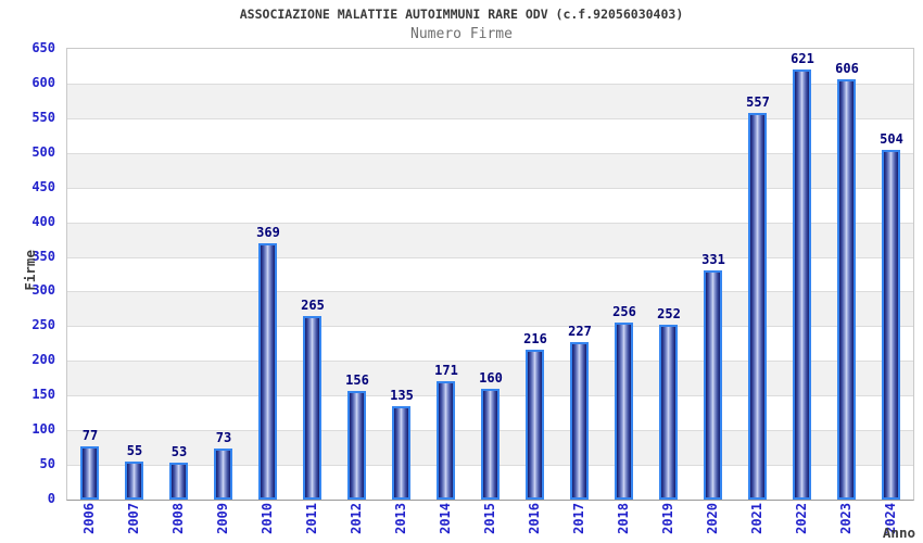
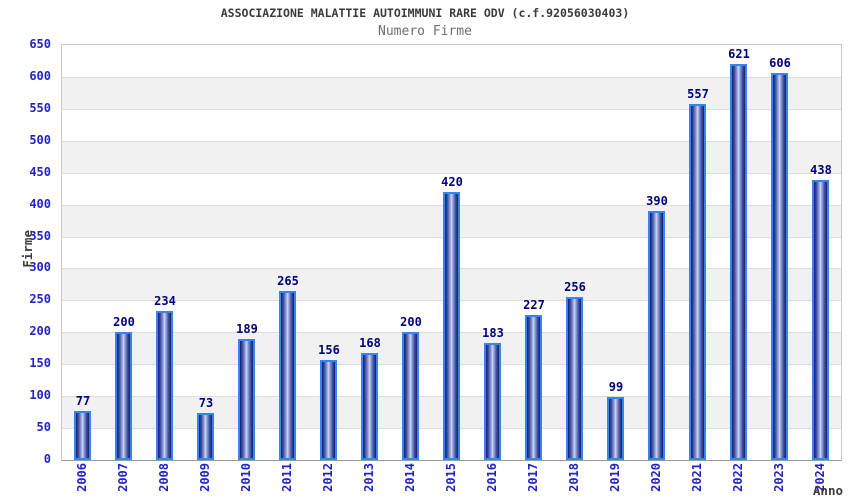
2007: 55 -> 200
2008: 53 -> 234
2010: 369 -> 189
2013: 135 -> 168
2014: 171 -> 200
2015: 160 -> 420
2016: 216 -> 183
2019: 252 -> 99
2020: 331 -> 390
2024: 504 -> 438
